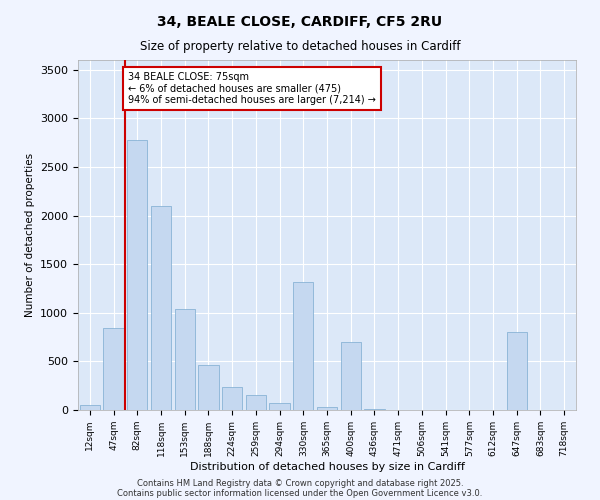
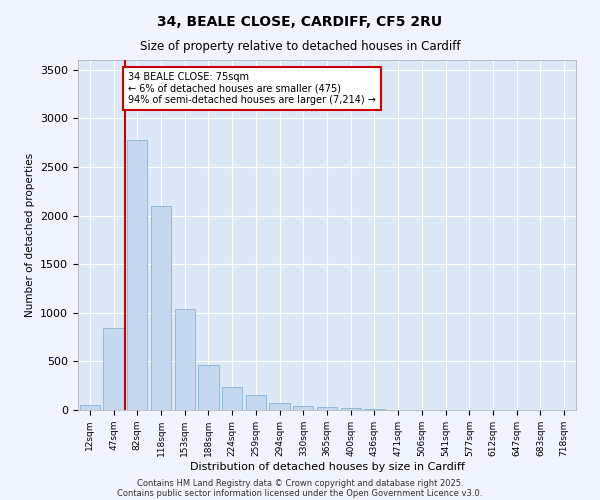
330sqm: 1320 -> 40
400sqm: 700 -> 20
647sqm: 800 -> 0
